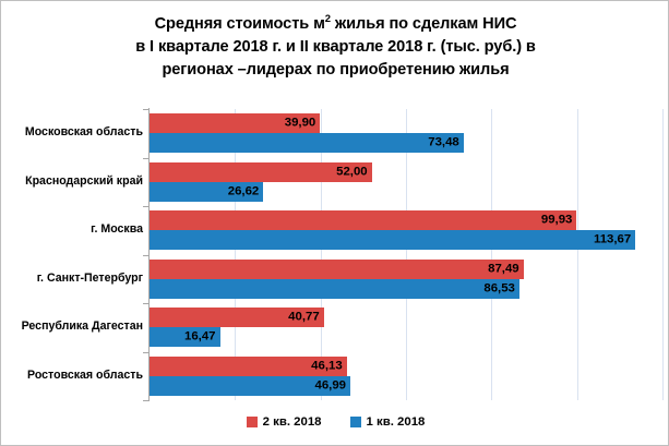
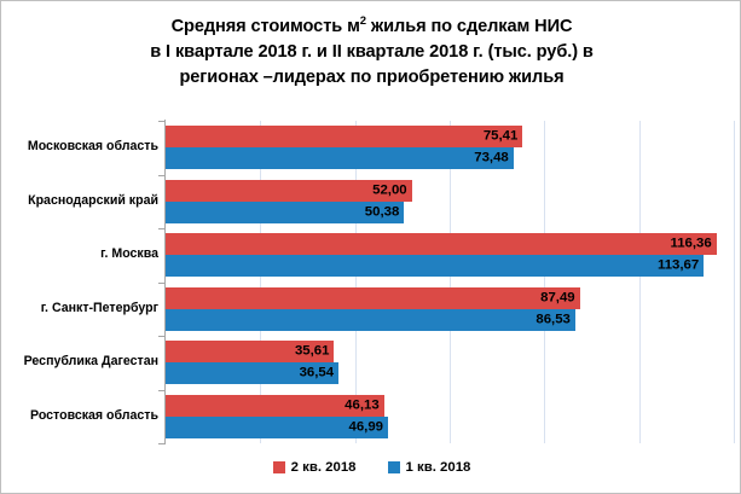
2 кв. 2018/Московская область: 39,90 -> 75,41
1 кв. 2018/Краснодарский край: 26,62 -> 50,38
2 кв. 2018/г. Москва: 99,93 -> 116,36
2 кв. 2018/Республика Дагестан: 40,77 -> 35,61
1 кв. 2018/Республика Дагестан: 16,47 -> 36,54
